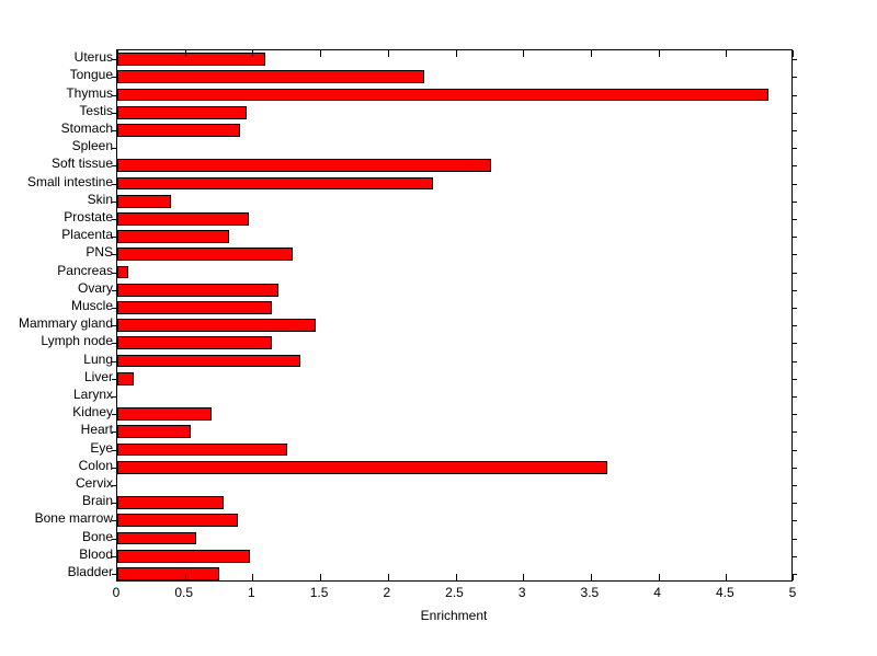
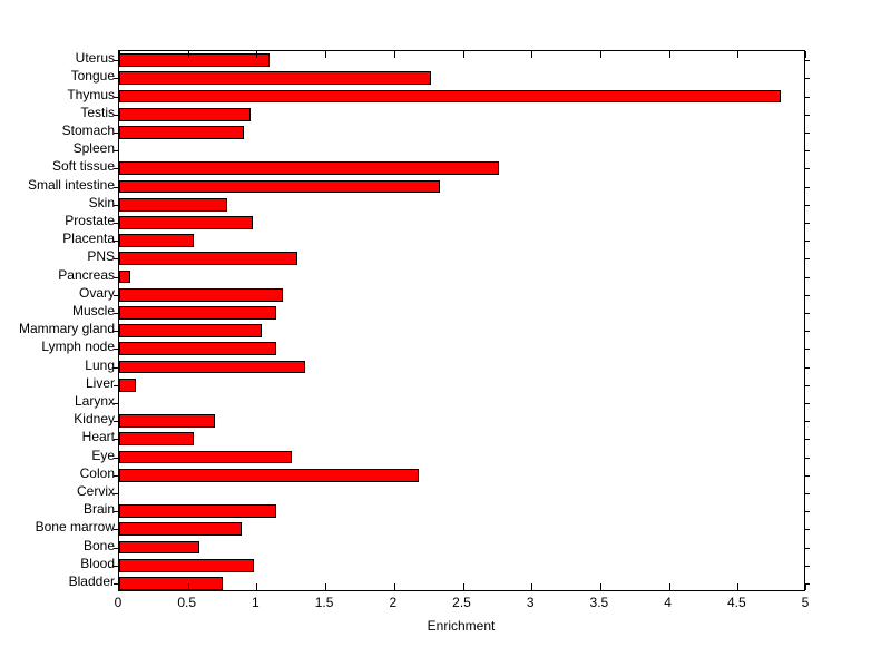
Skin: 0.40 -> 0.79
Placenta: 0.83 -> 0.54
Mammary gland: 1.47 -> 1.04
Colon: 3.62 -> 2.18
Brain: 0.79 -> 1.14
